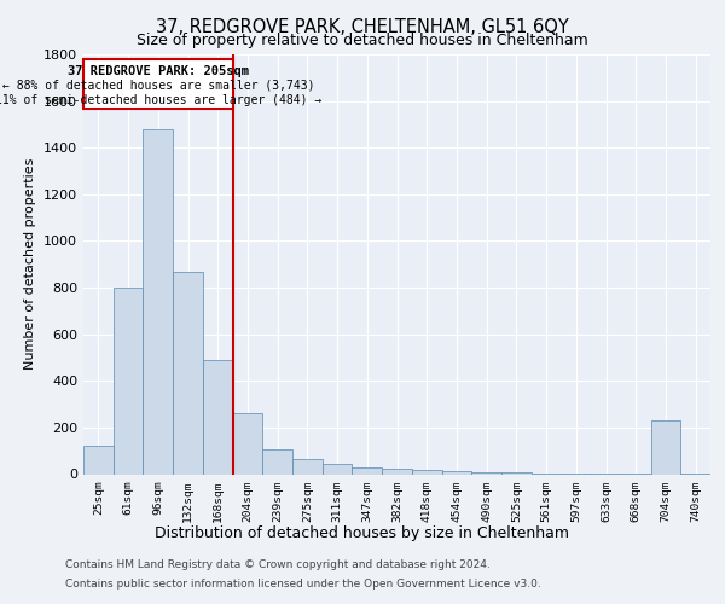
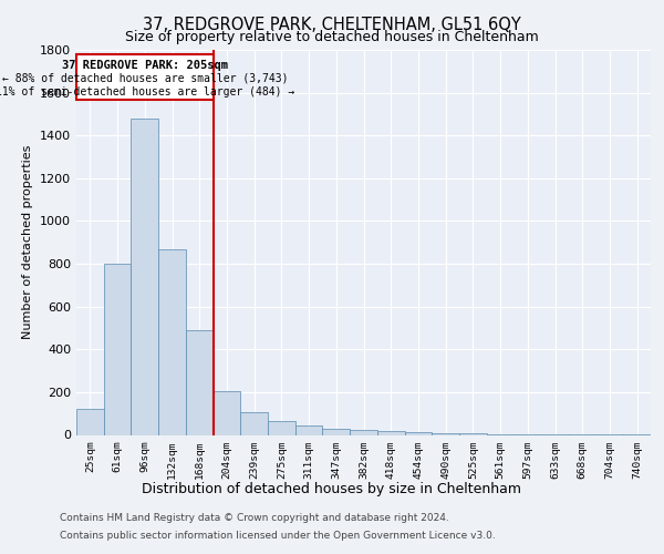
204sqm: 260 -> 200
704sqm: 230 -> 0
